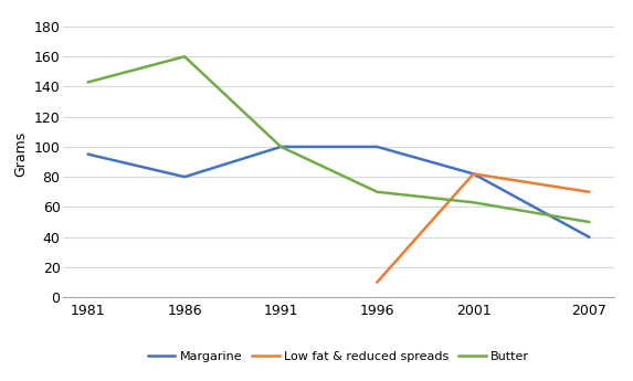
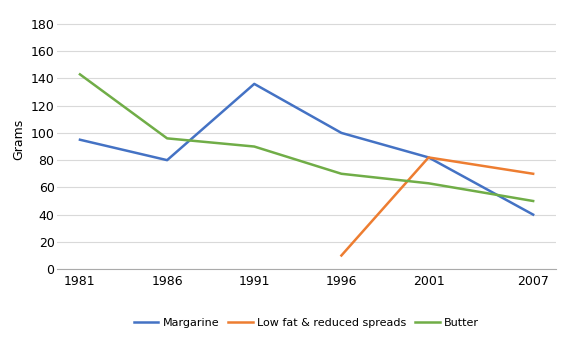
Butter/1986: 160 -> 96
Margarine/1991: 100 -> 136
Butter/1991: 100 -> 90
